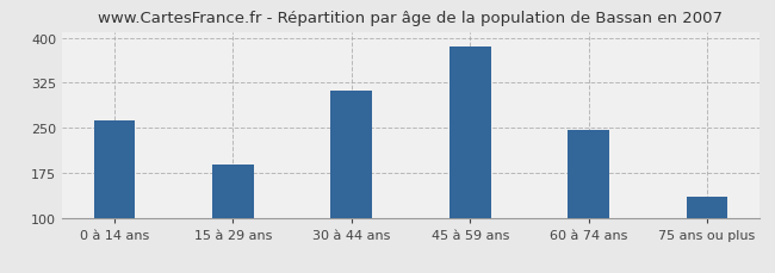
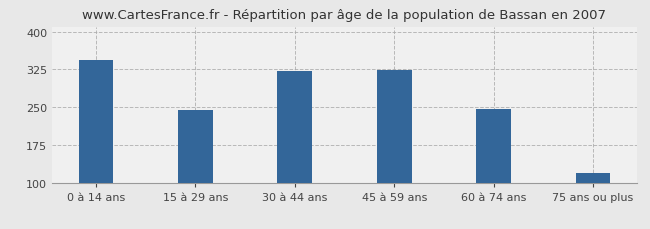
0 à 14 ans: 263 -> 344
15 à 29 ans: 190 -> 244
30 à 44 ans: 312 -> 322
45 à 59 ans: 385 -> 324
75 ans ou plus: 135 -> 120
